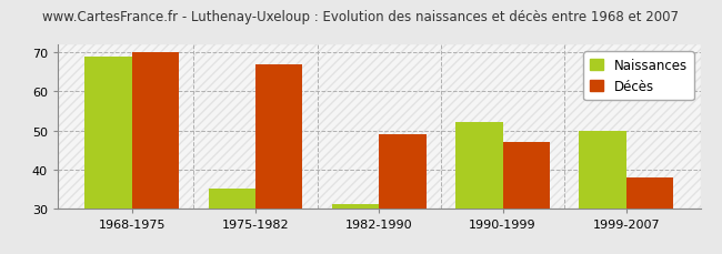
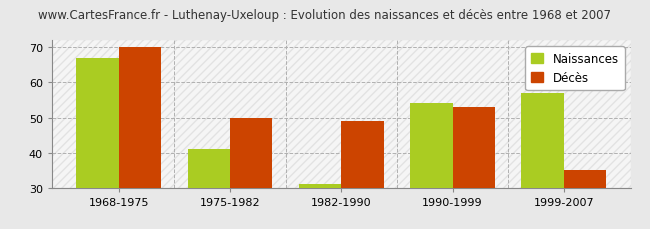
Naissances/1968-1975: 69 -> 67
Naissances/1975-1982: 35 -> 41
Décès/1975-1982: 67 -> 50
Naissances/1990-1999: 52 -> 54
Décès/1990-1999: 47 -> 53
Naissances/1999-2007: 50 -> 57
Décès/1999-2007: 38 -> 35
